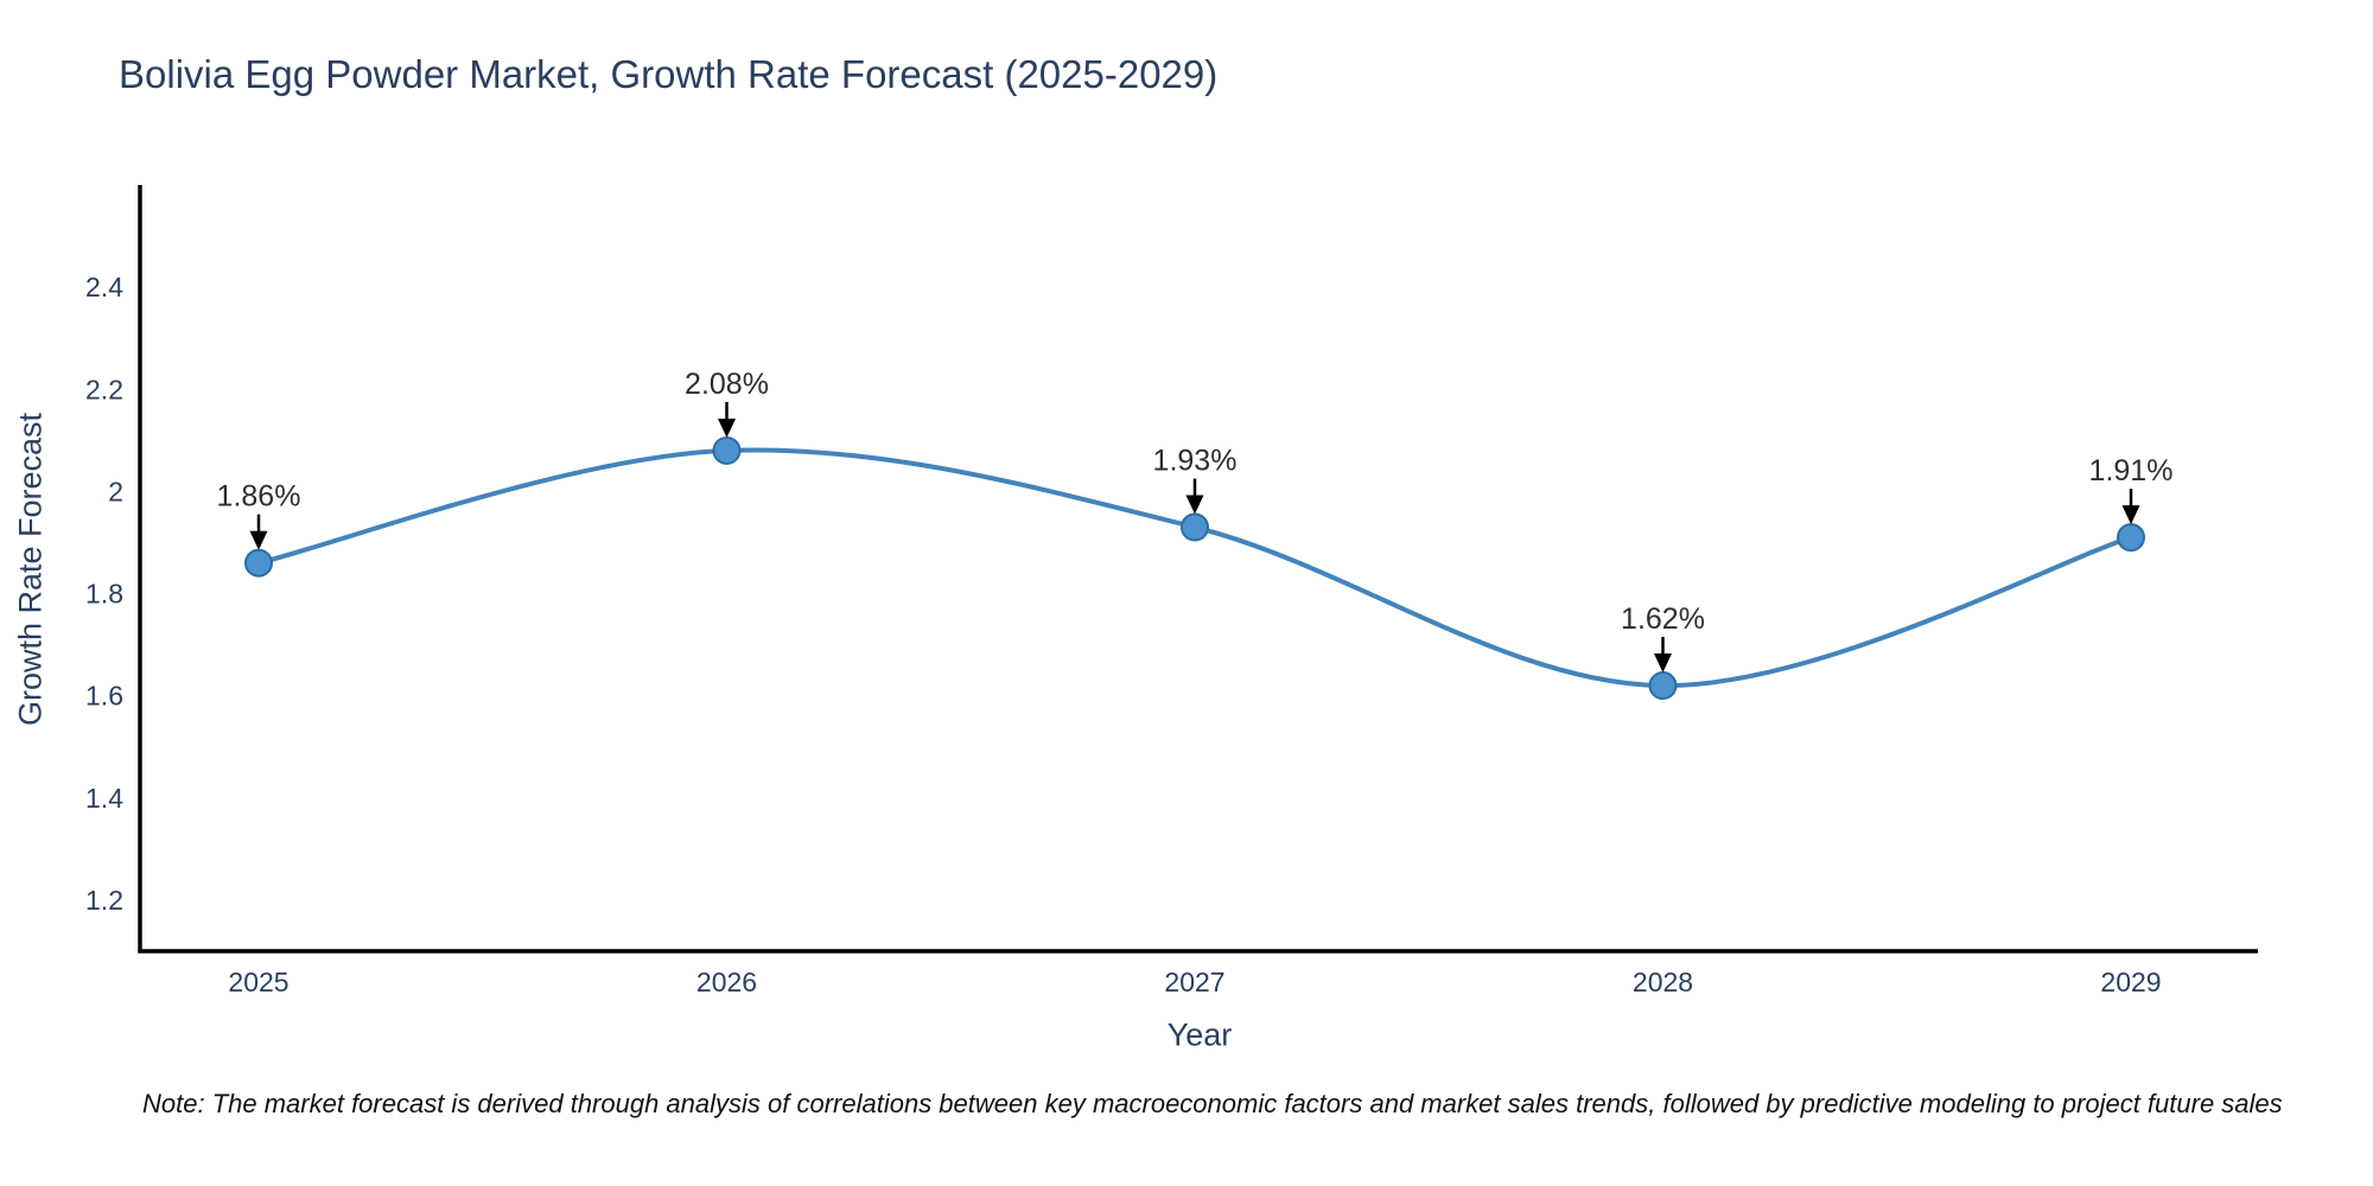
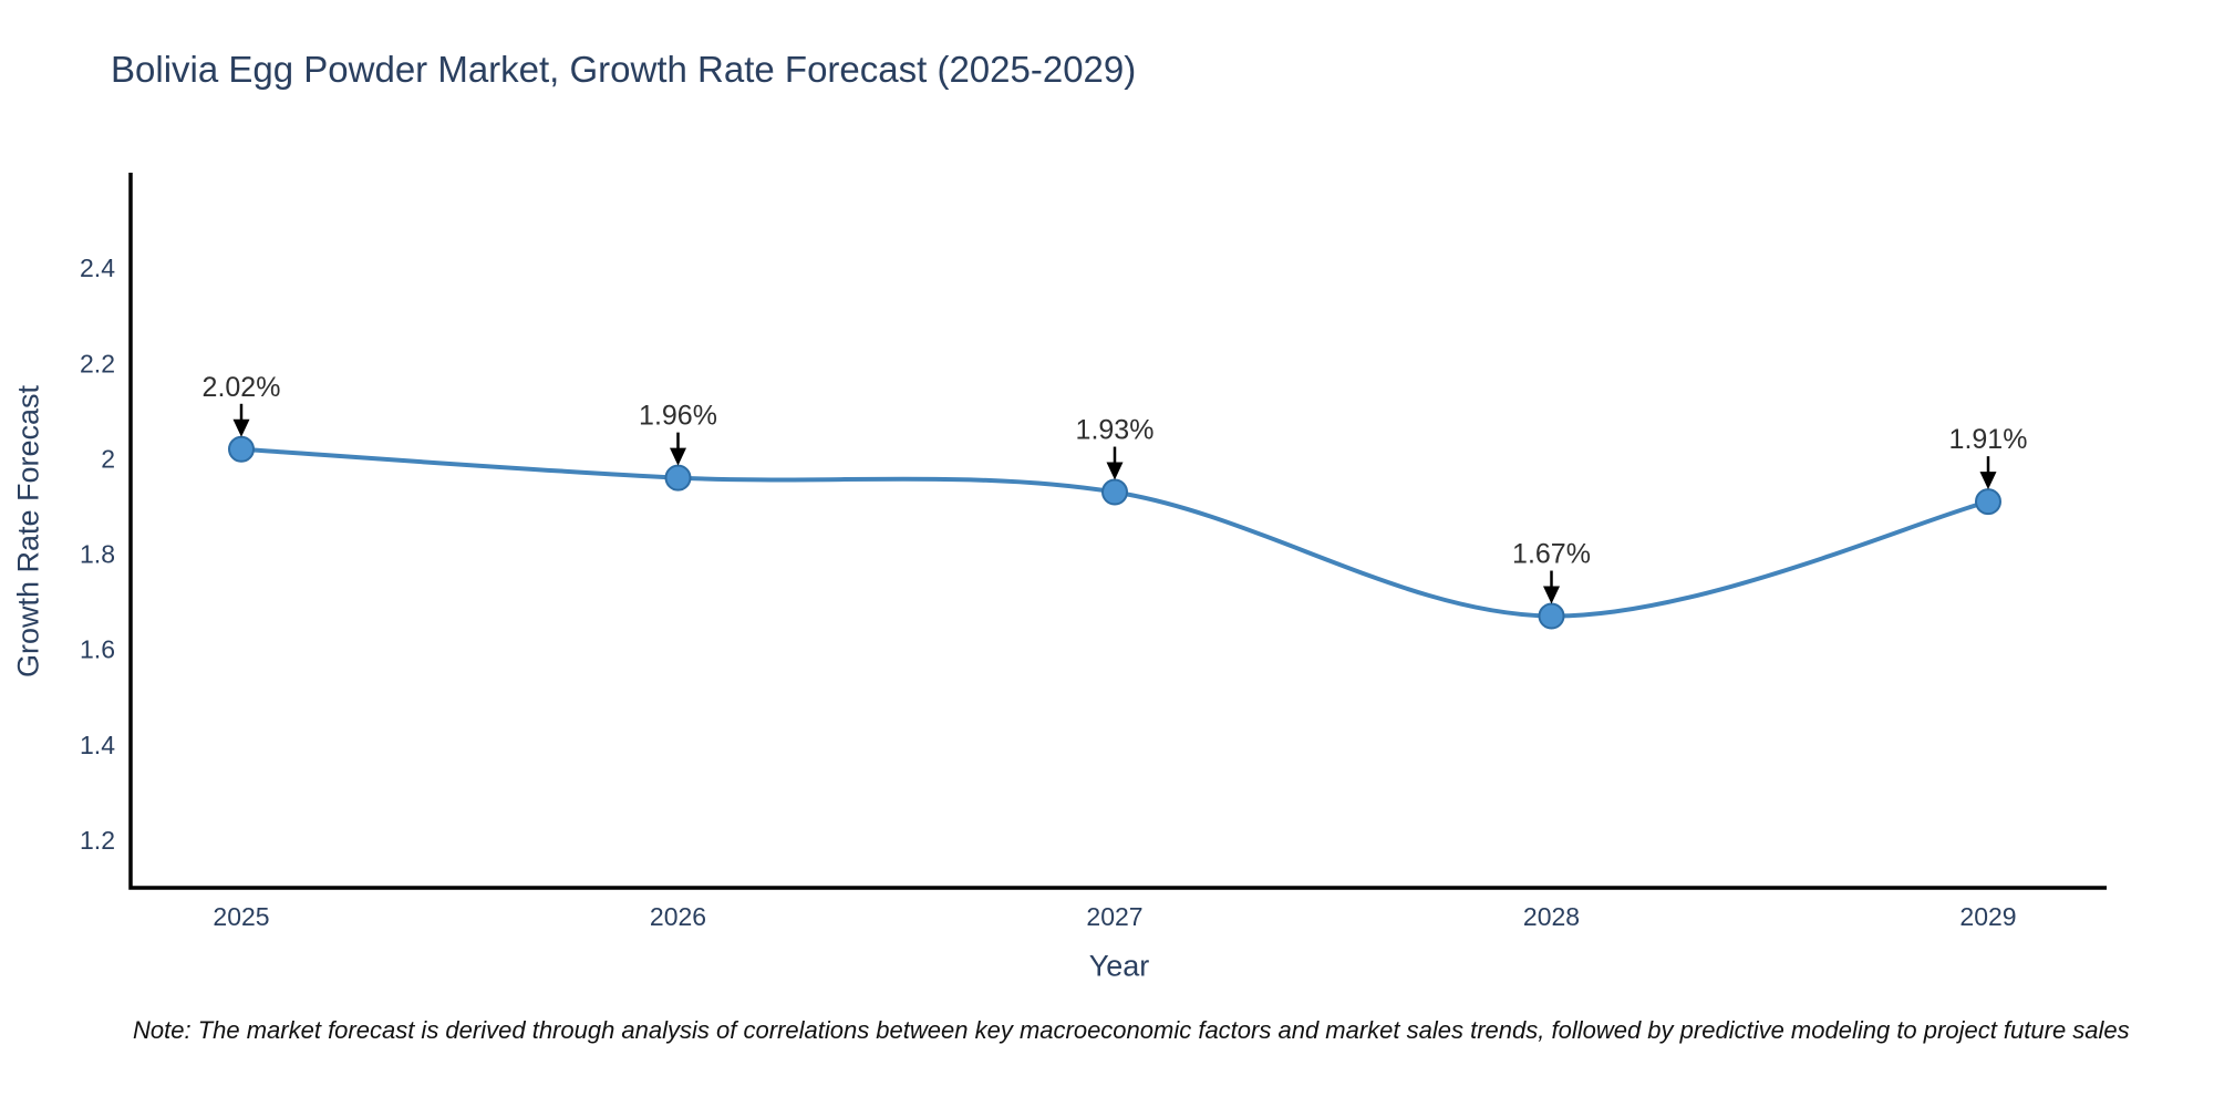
2025: 1.86% -> 2.02%
2026: 2.08% -> 1.96%
2028: 1.62% -> 1.67%
